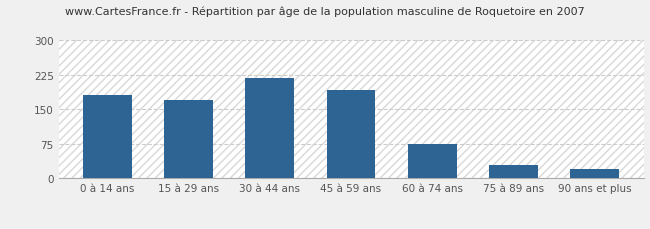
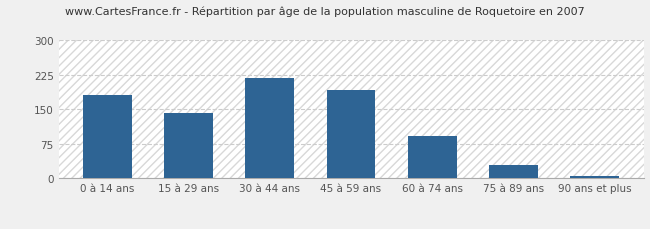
15 à 29 ans: 170 -> 143
60 à 74 ans: 75 -> 92
90 ans et plus: 20 -> 5
